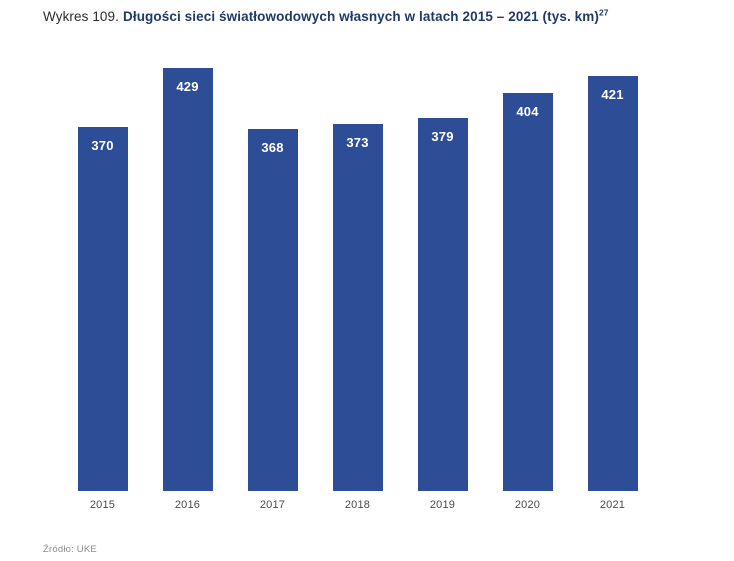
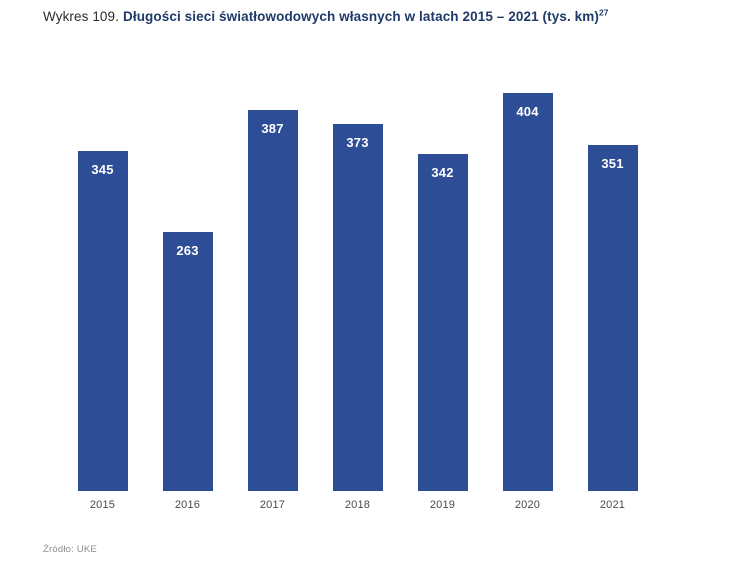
2015: 370 -> 345
2016: 429 -> 263
2017: 368 -> 387
2019: 379 -> 342
2021: 421 -> 351
